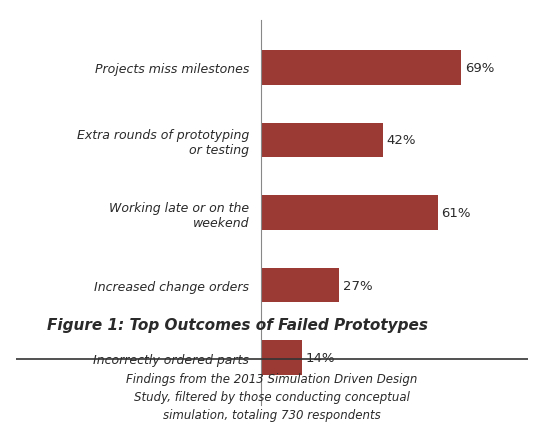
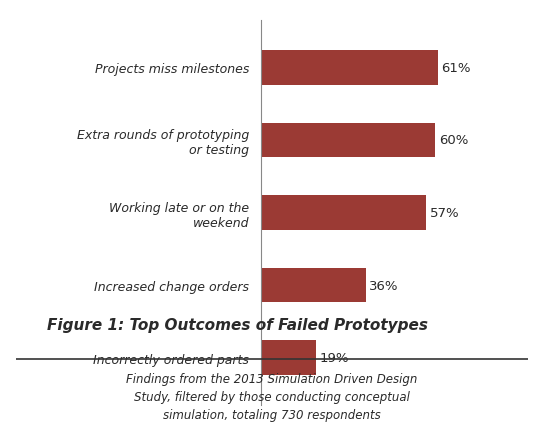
Projects miss milestones: 69% -> 61%
Extra rounds of prototyping or testing: 42% -> 60%
Working late or on the weekend: 61% -> 57%
Increased change orders: 27% -> 36%
Incorrectly ordered parts: 14% -> 19%
